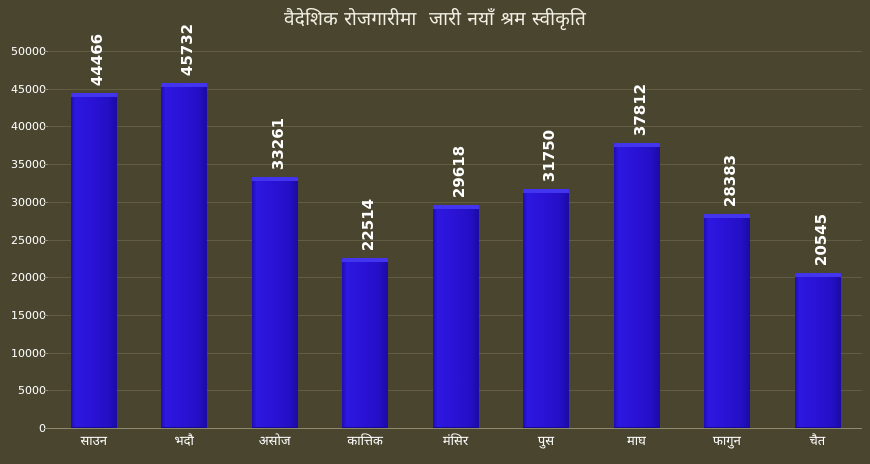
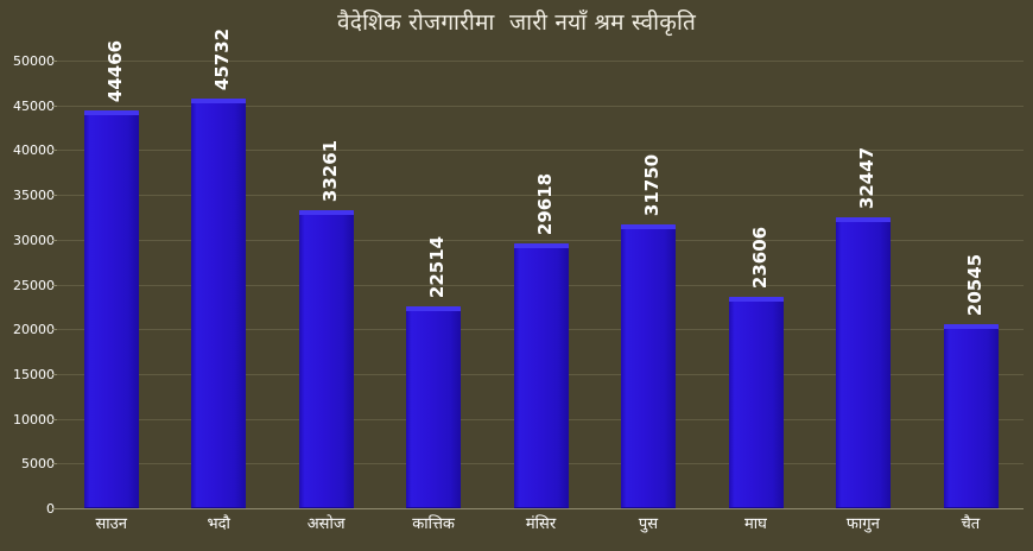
माघ: 37812 -> 23606
फागुन: 28383 -> 32447
